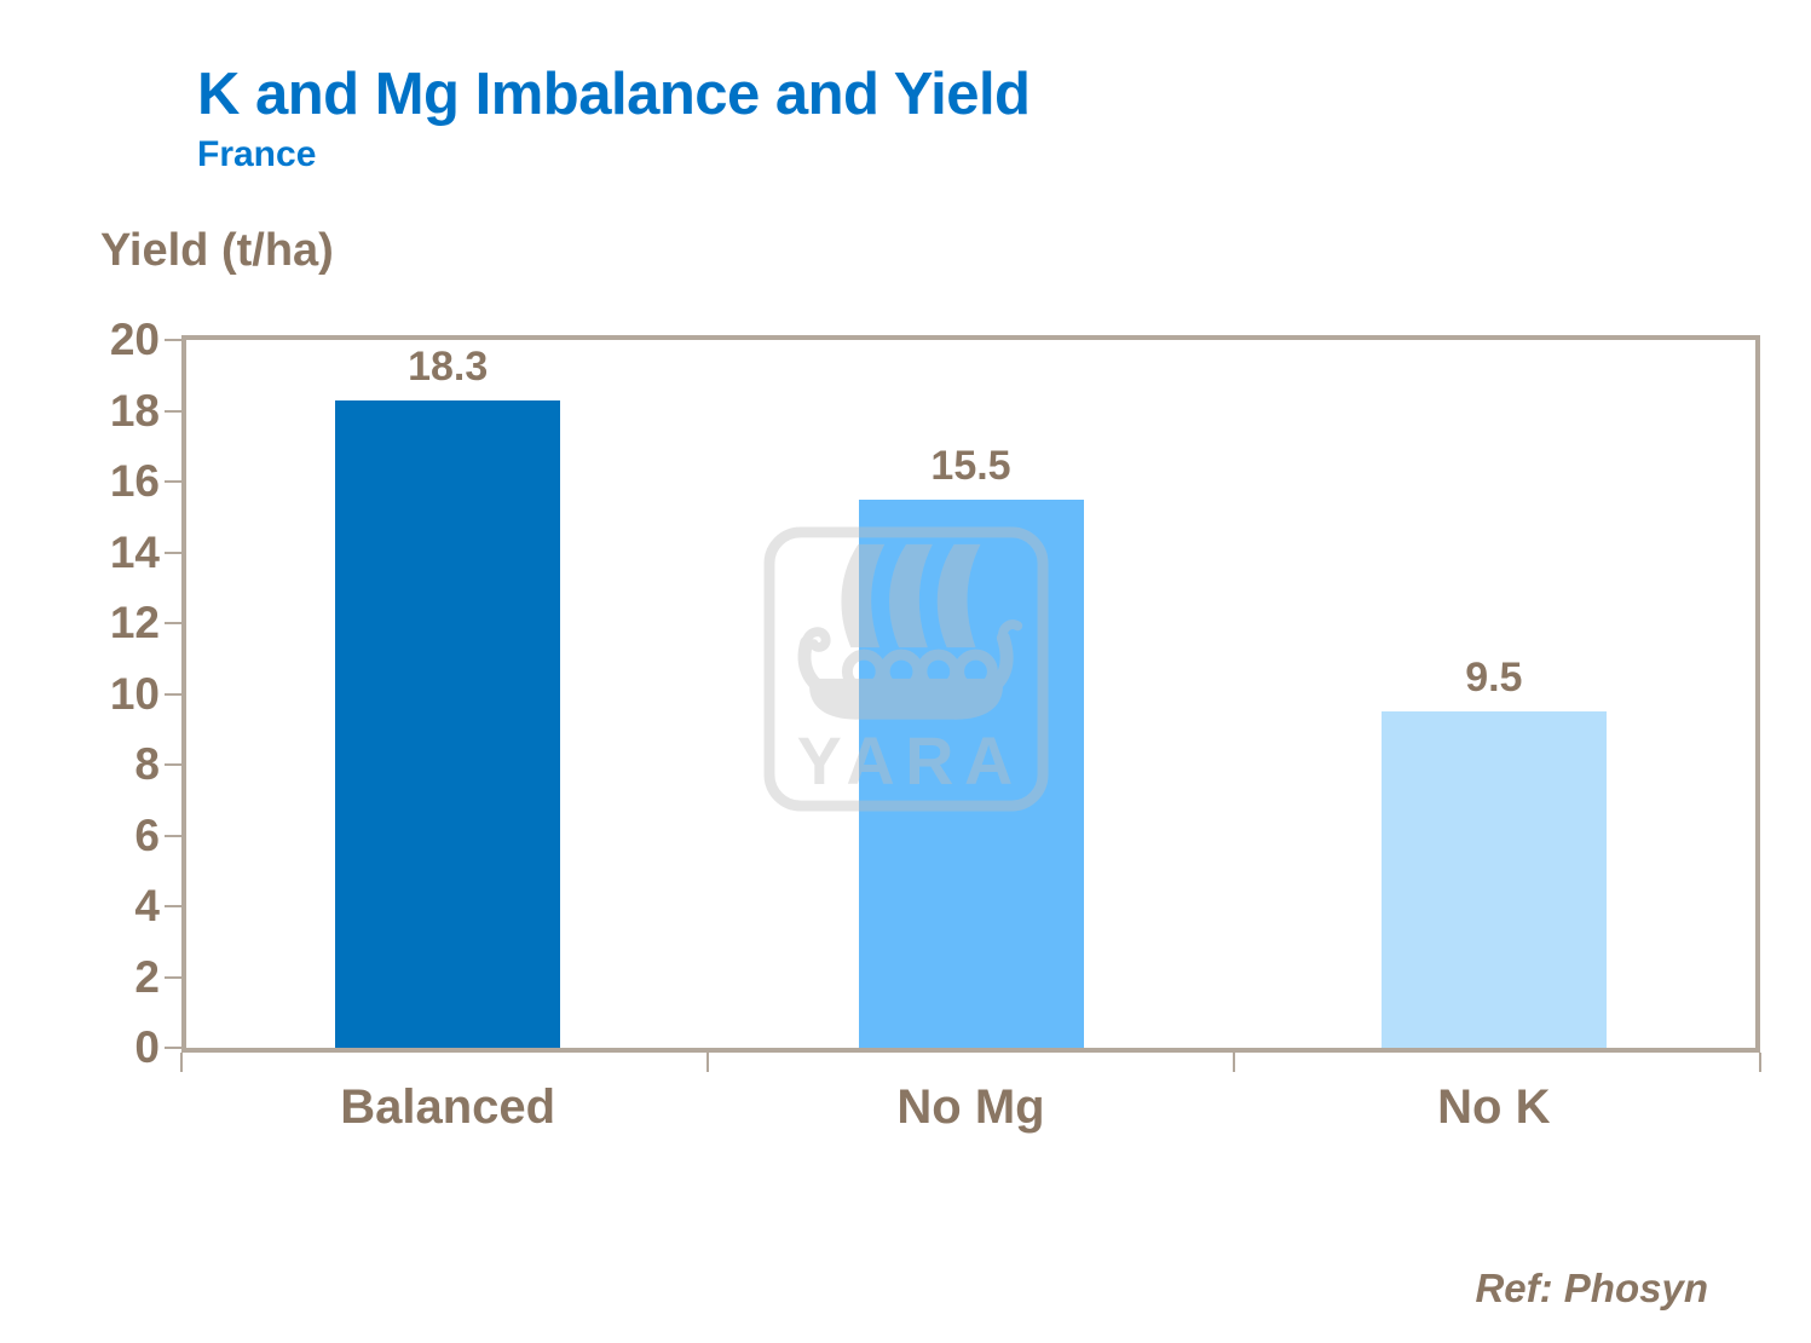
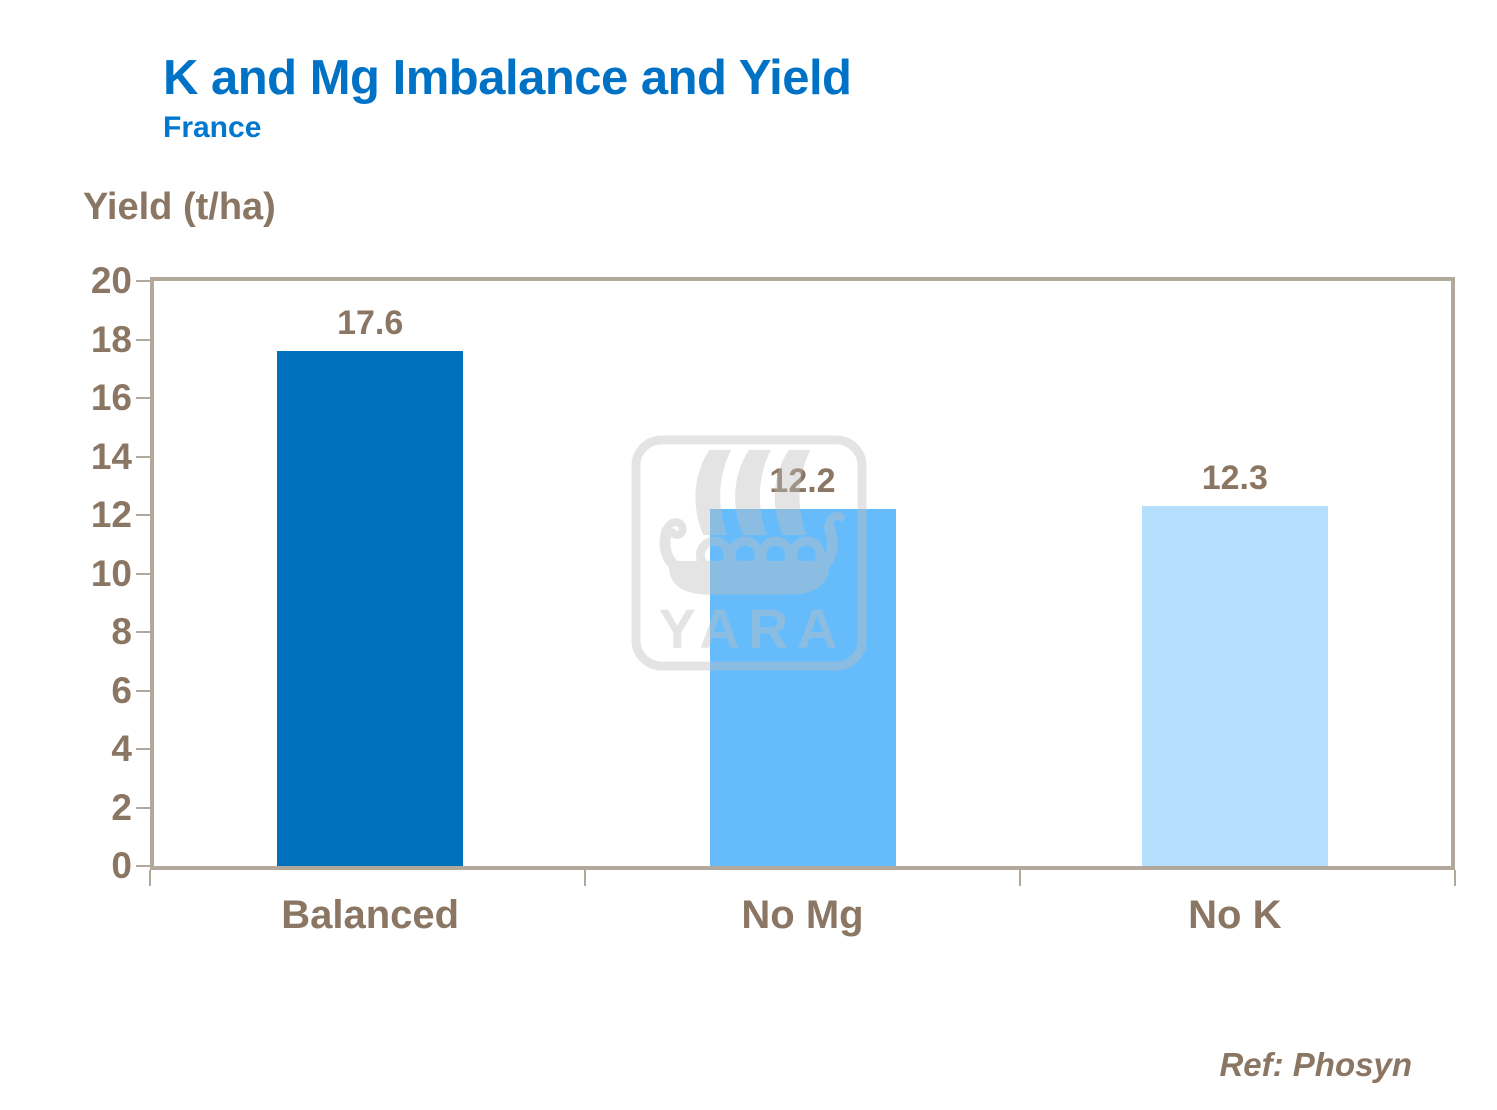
Balanced: 18.3 -> 17.6
No Mg: 15.5 -> 12.2
No K: 9.5 -> 12.3
